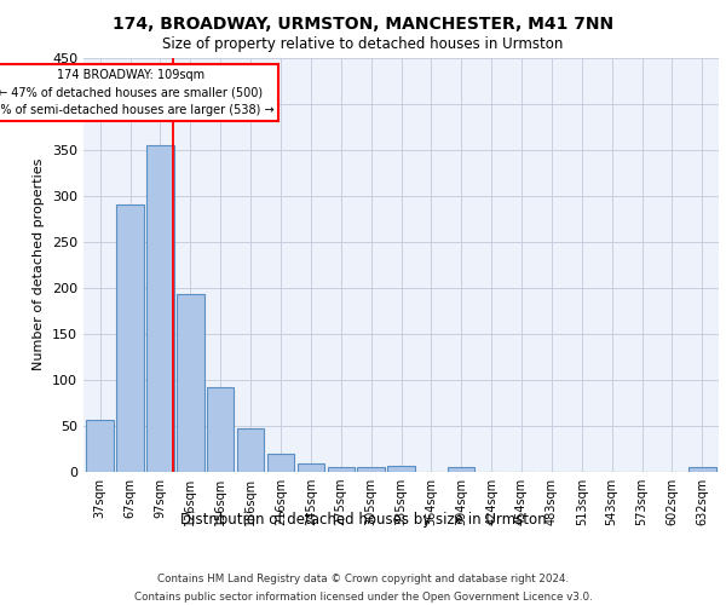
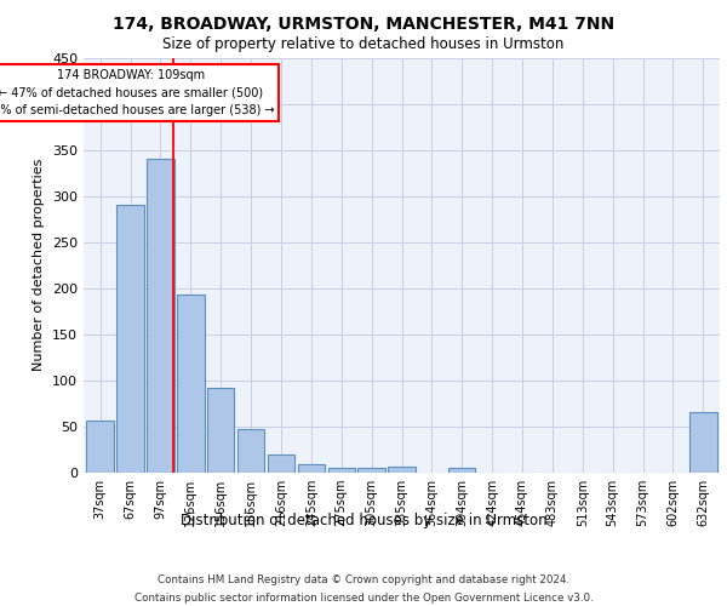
97sqm: 355 -> 340
632sqm: 5 -> 66
